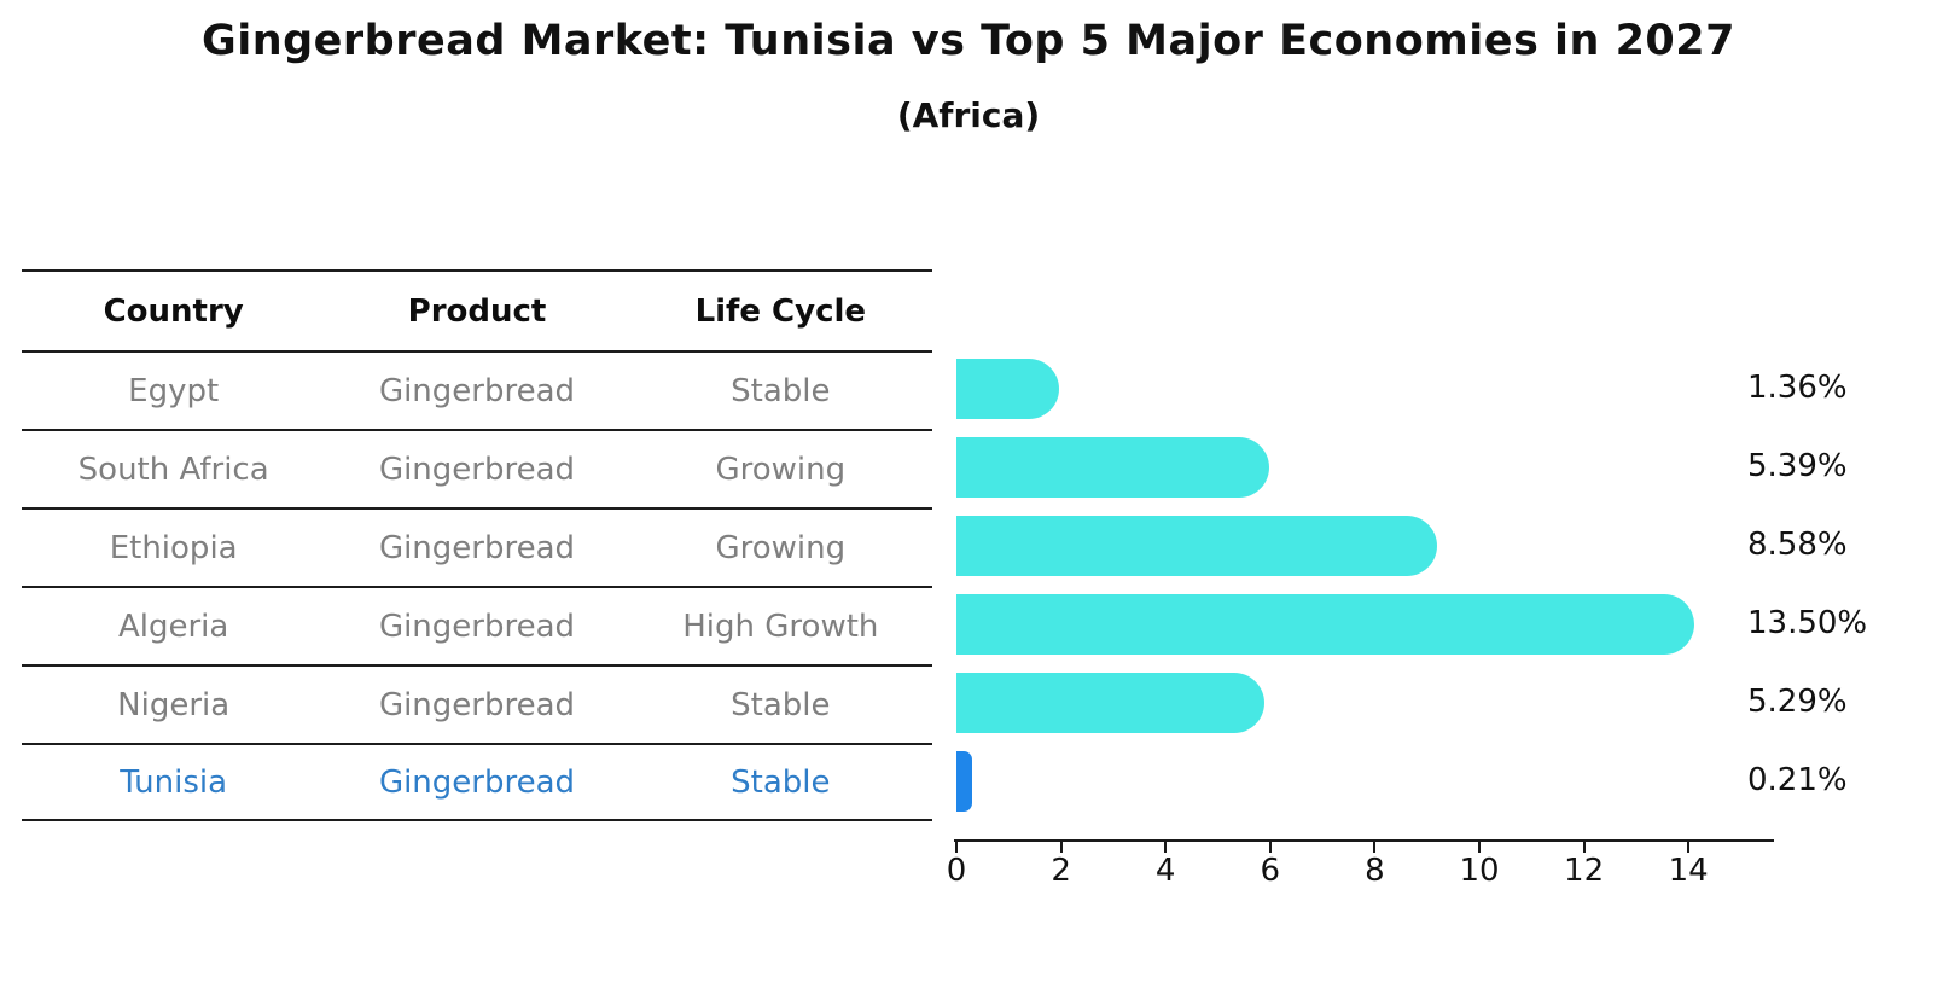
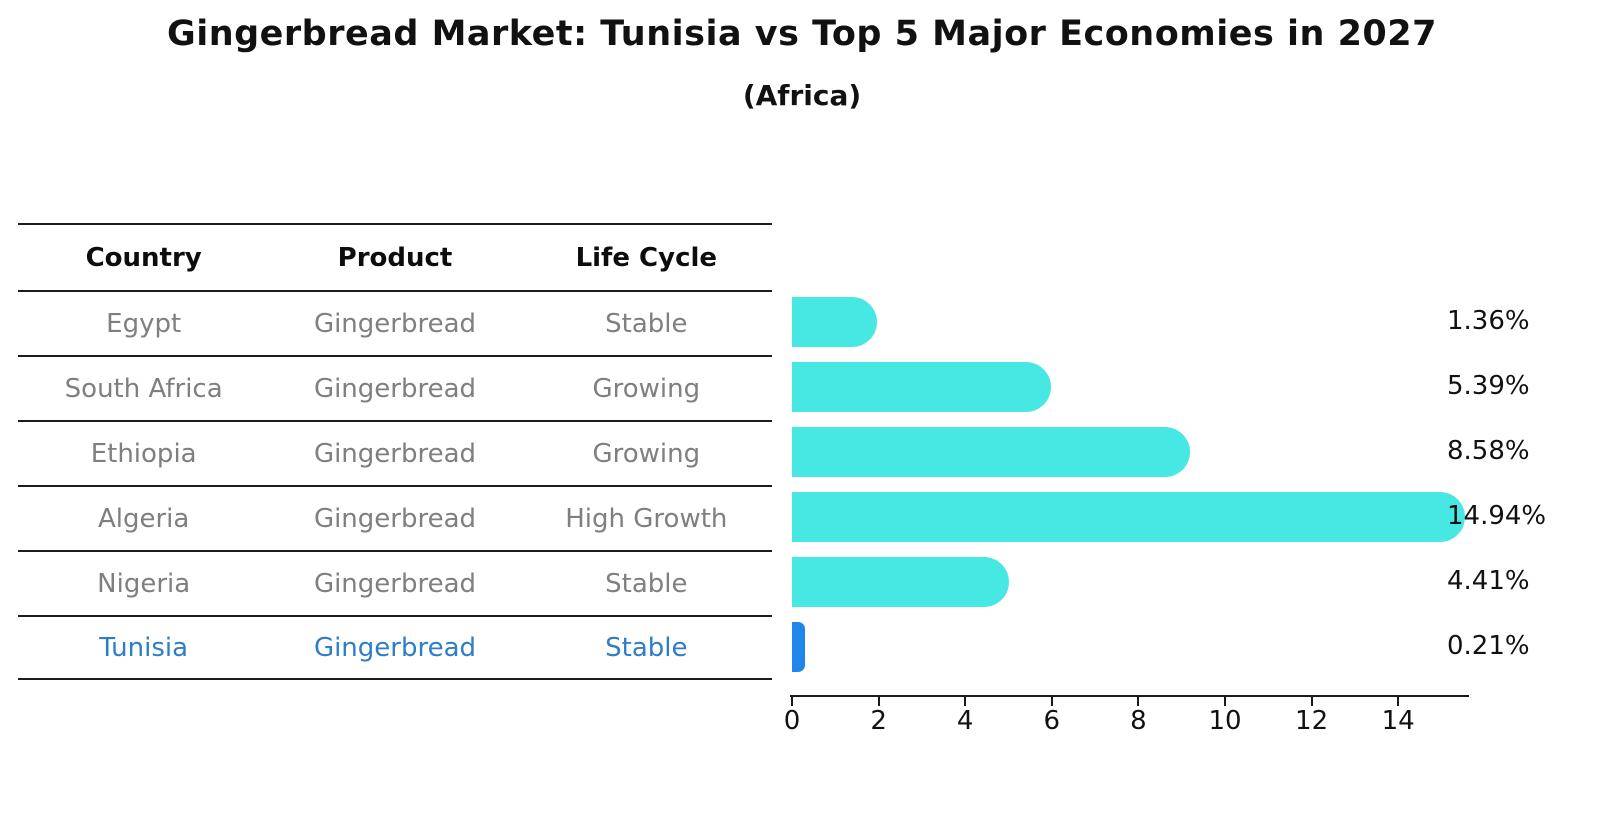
Algeria: 13.50% -> 14.94%
Nigeria: 5.29% -> 4.41%
